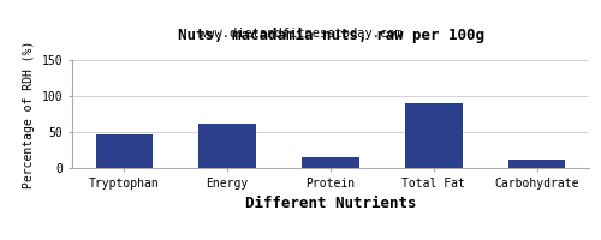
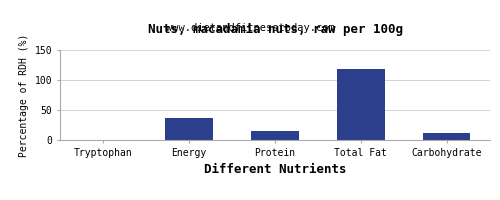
Tryptophan: 46 -> 0
Energy: 62 -> 36
Total Fat: 90 -> 119
